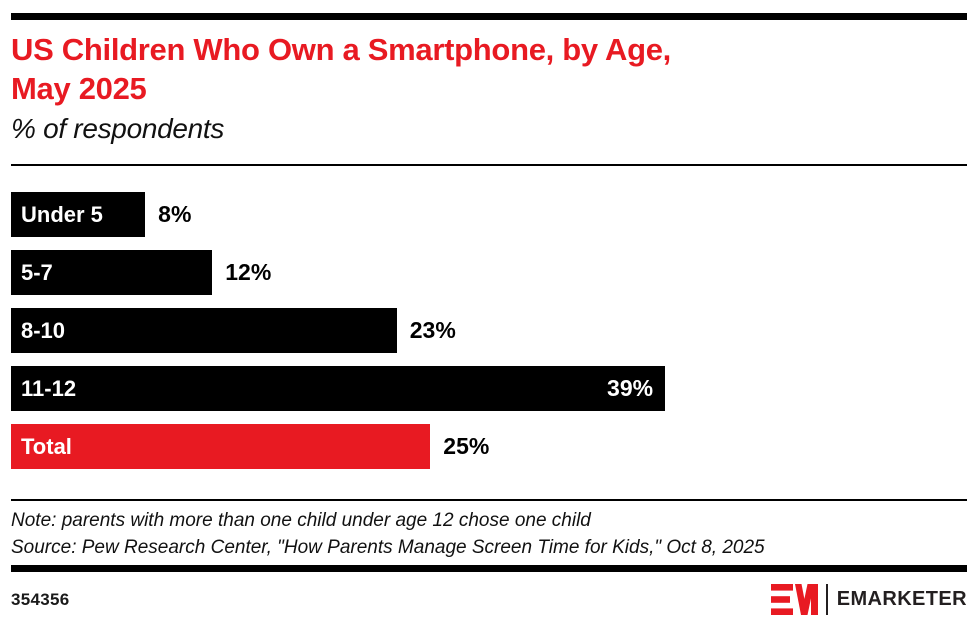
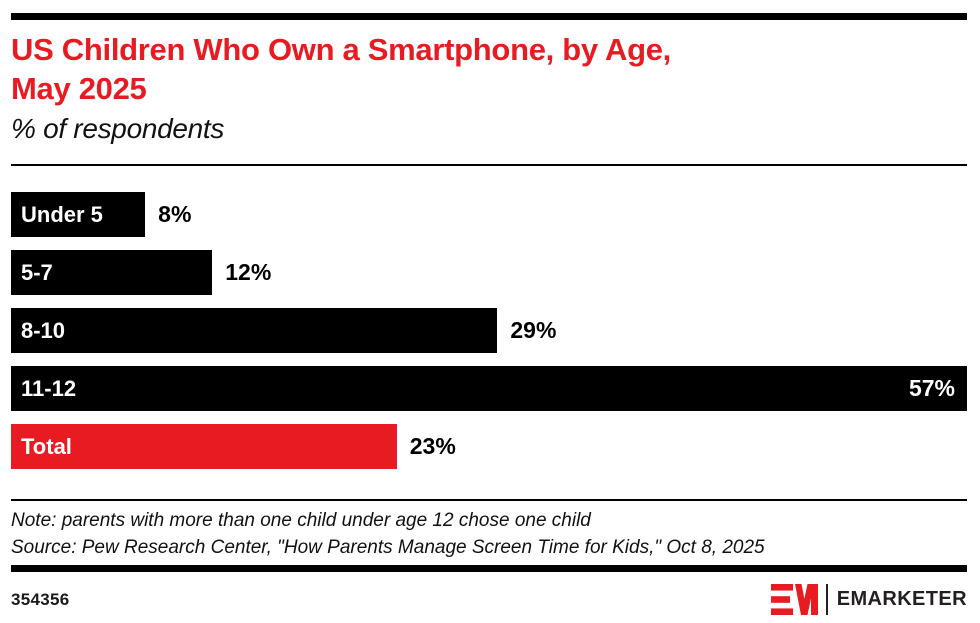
8-10: 23% -> 29%
11-12: 39% -> 57%
Total: 25% -> 23%
